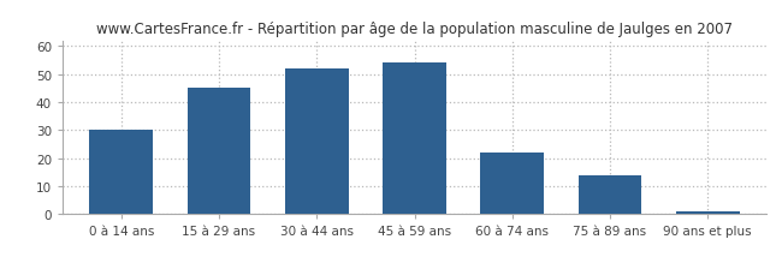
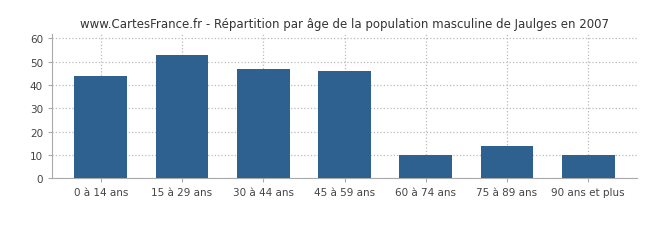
0 à 14 ans: 30 -> 44
15 à 29 ans: 45 -> 53
30 à 44 ans: 52 -> 47
45 à 59 ans: 54 -> 46
60 à 74 ans: 22 -> 10
90 ans et plus: 1 -> 10
